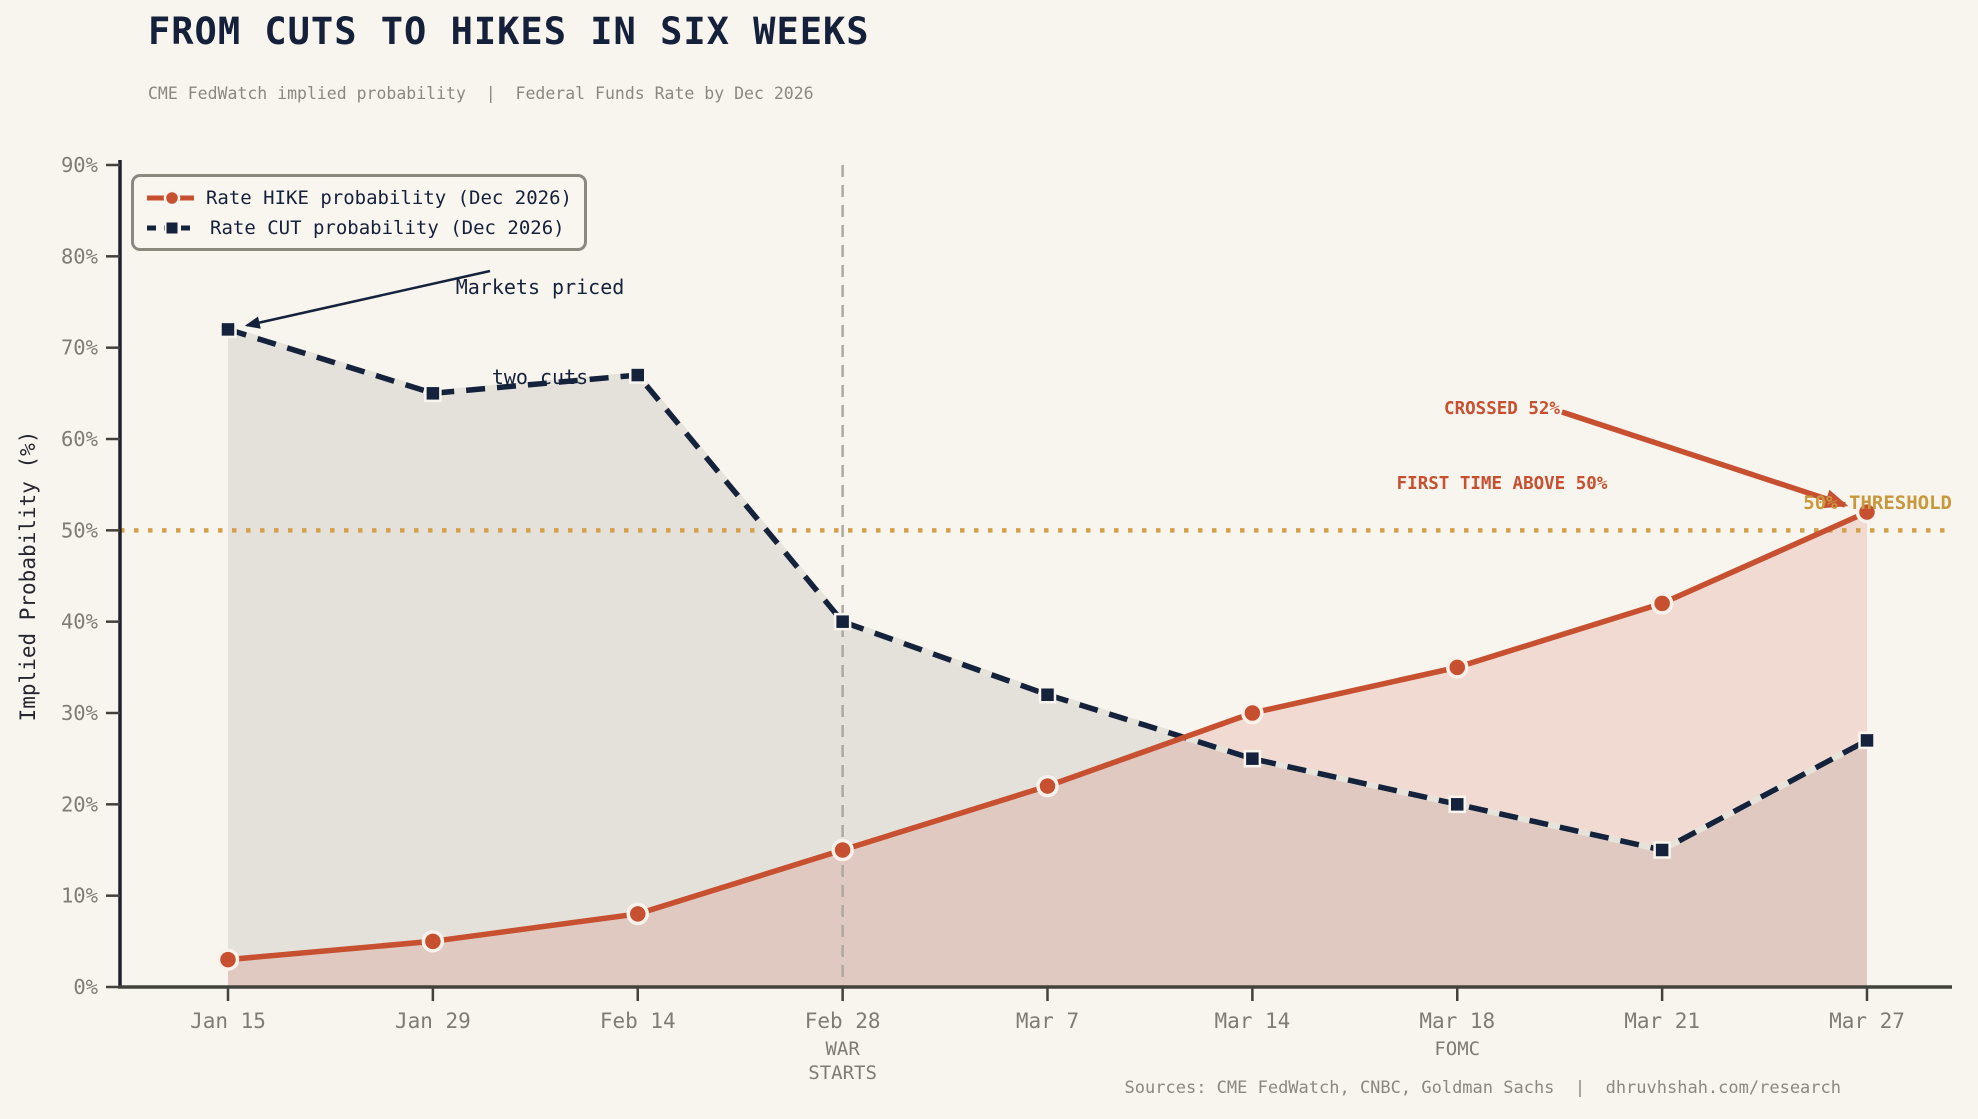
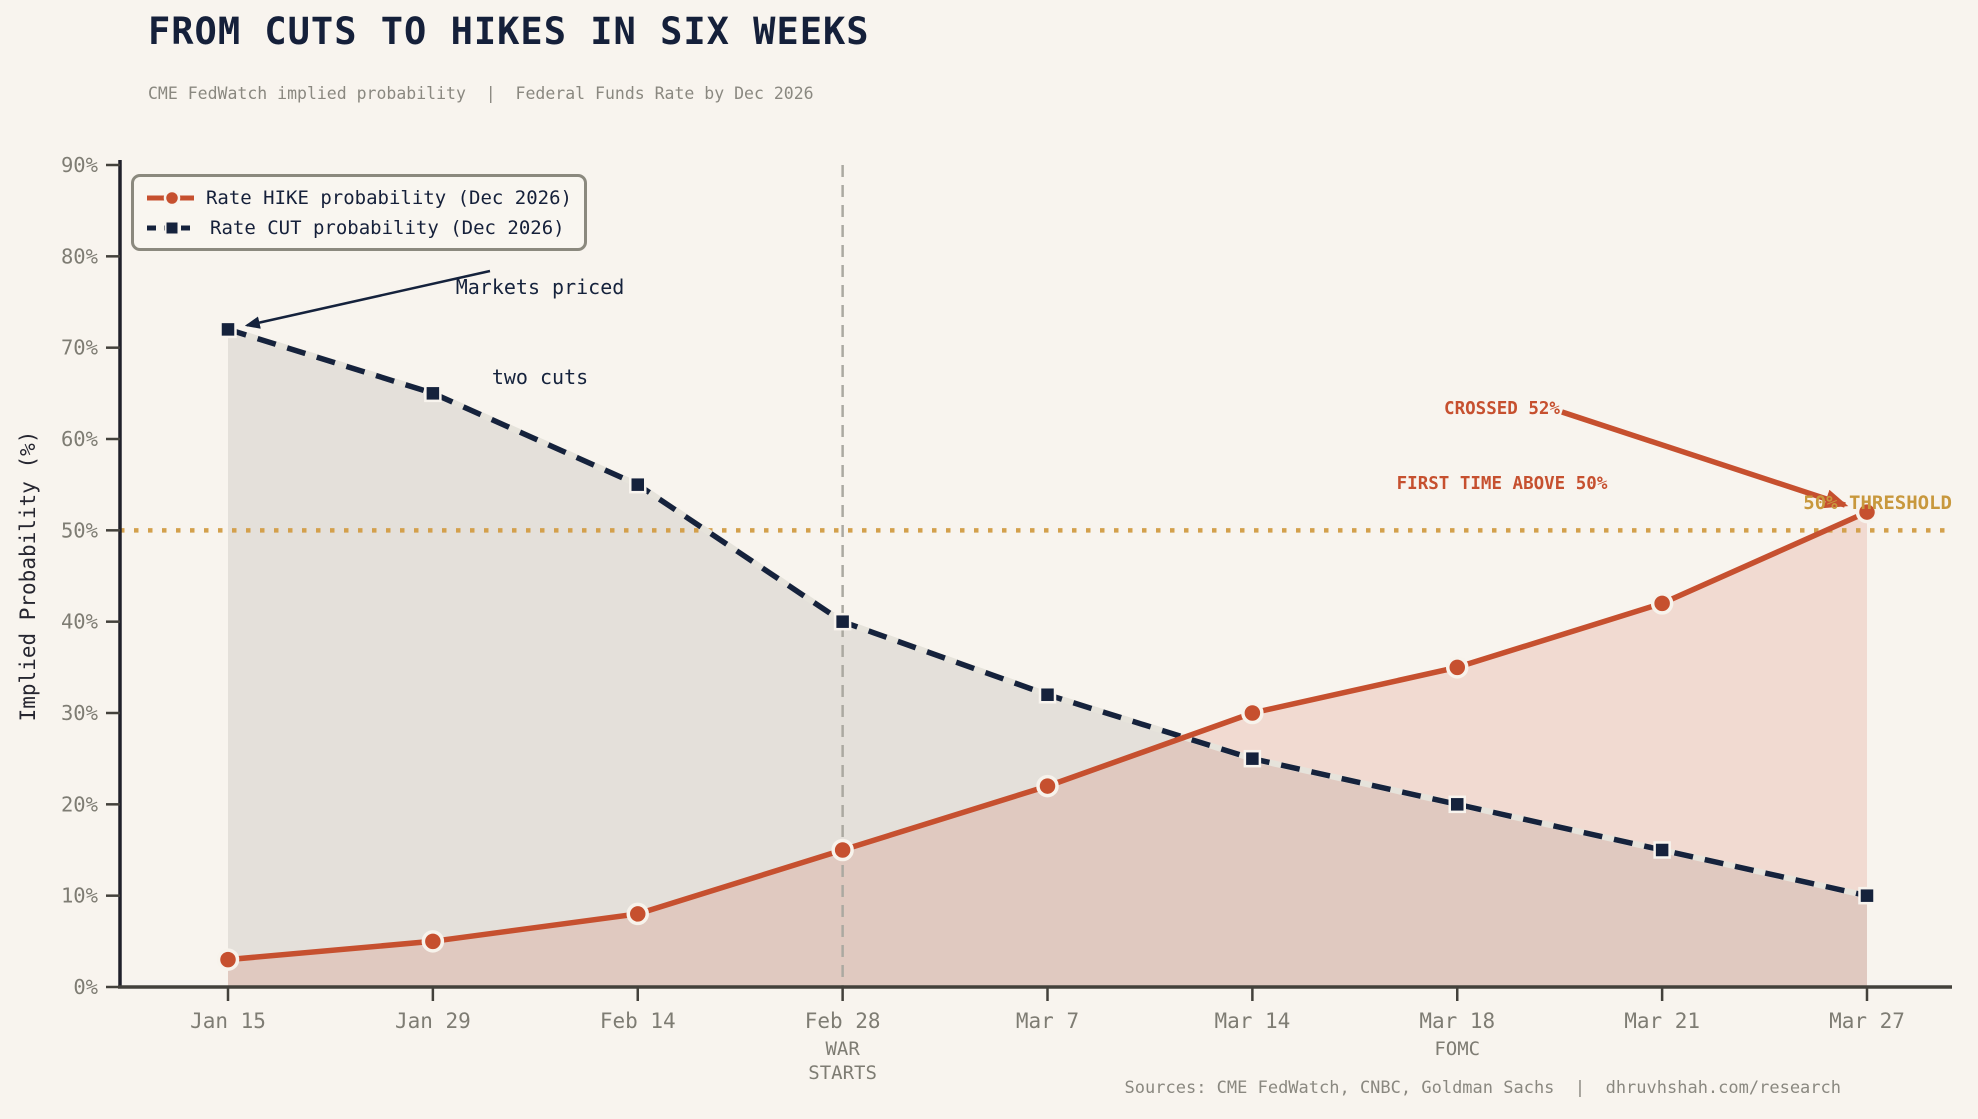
Rate CUT probability (Dec 2026)/Feb 14: 67% -> 55%
Rate CUT probability (Dec 2026)/Mar 27: 27% -> 10%
